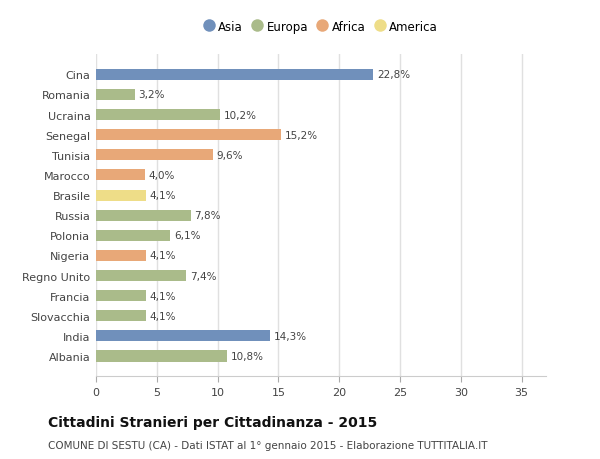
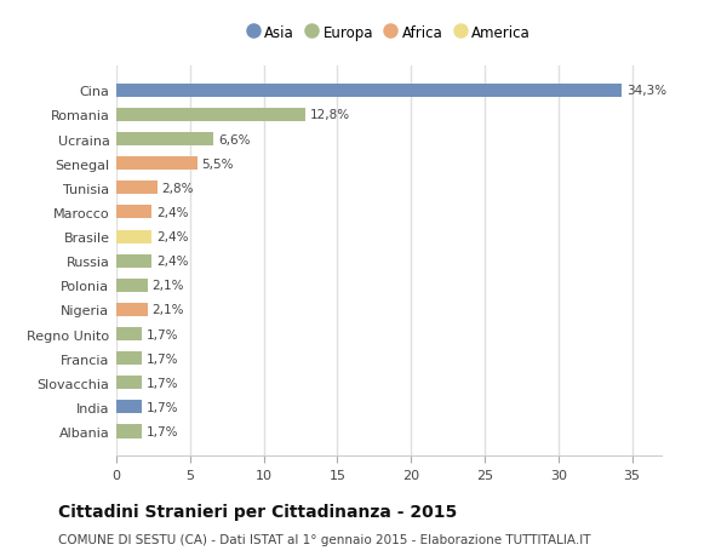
Cina: 22,8% -> 34,3%
Romania: 3,2% -> 12,8%
Ucraina: 10,2% -> 6,6%
Senegal: 15,2% -> 5,5%
Tunisia: 9,6% -> 2,8%
Marocco: 4,0% -> 2,4%
Brasile: 4,1% -> 2,4%
Russia: 7,8% -> 2,4%
Polonia: 6,1% -> 2,1%
Nigeria: 4,1% -> 2,1%
Regno Unito: 7,4% -> 1,7%
Francia: 4,1% -> 1,7%
Slovacchia: 4,1% -> 1,7%
India: 14,3% -> 1,7%
Albania: 10,8% -> 1,7%
